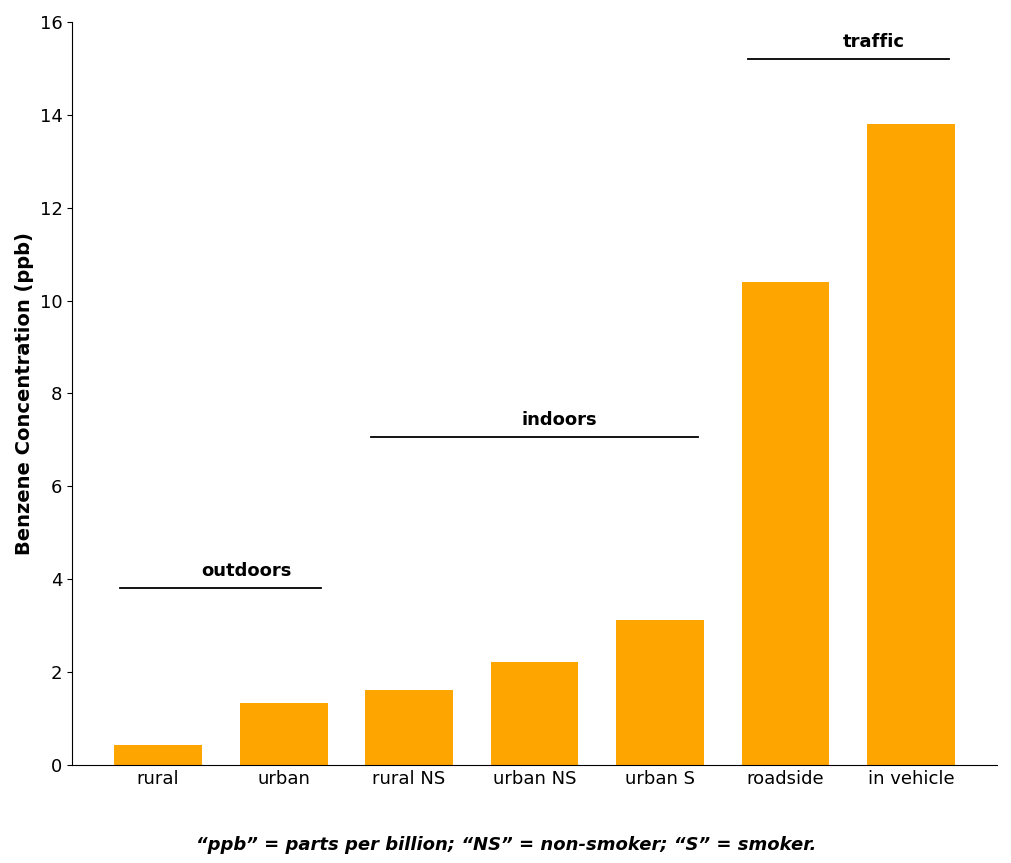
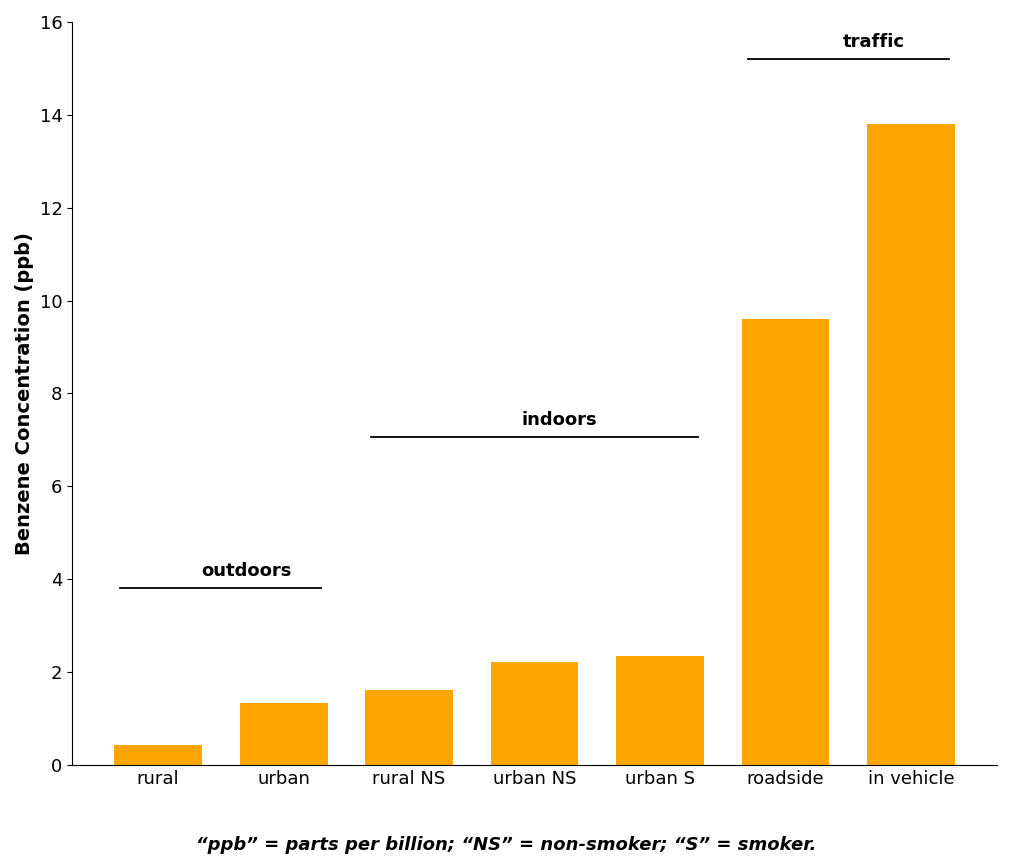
urban S: 3.12 -> 2.35
roadside: 10.40 -> 9.60
